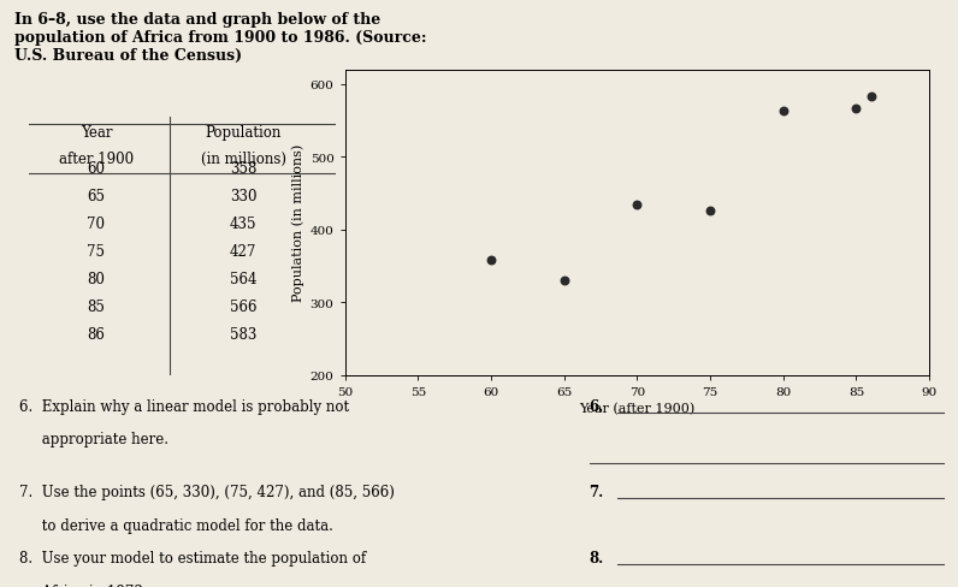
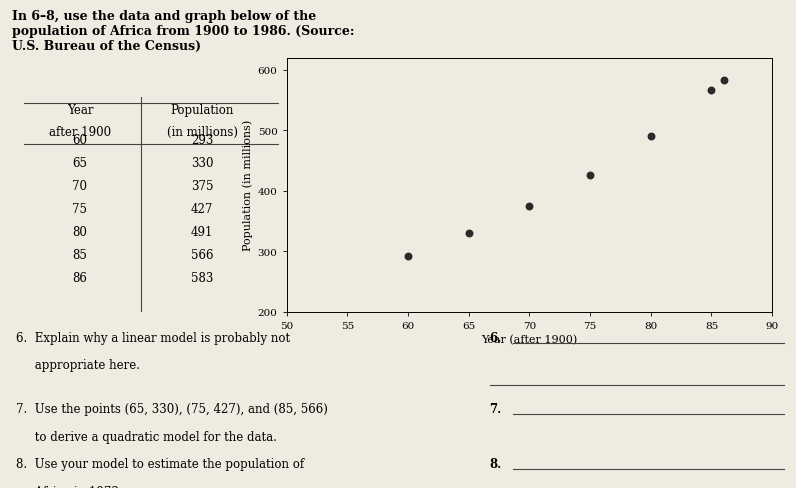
60: 358 -> 293
70: 435 -> 375
80: 564 -> 491
